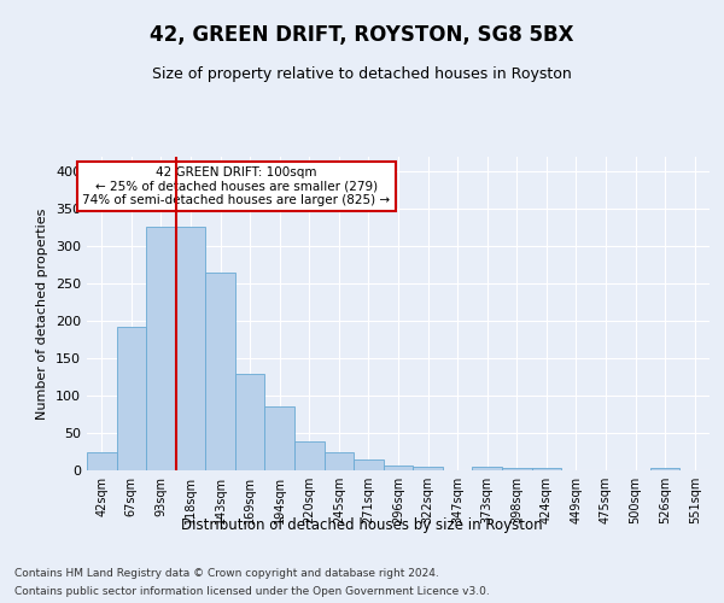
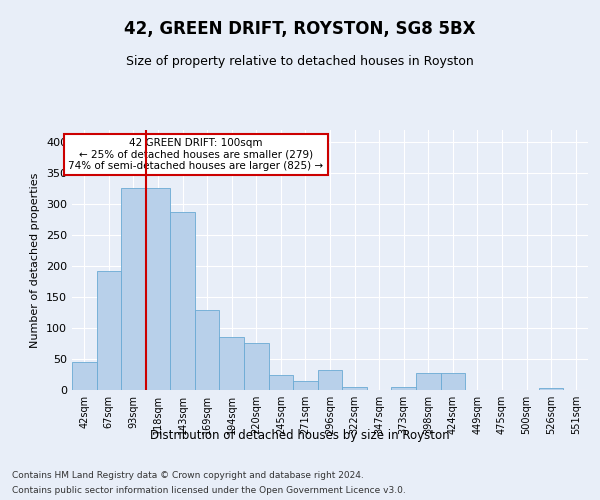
42sqm: 24 -> 46
143sqm: 265 -> 288
220sqm: 39 -> 76
296sqm: 7 -> 32
398sqm: 3 -> 28
424sqm: 3 -> 28
